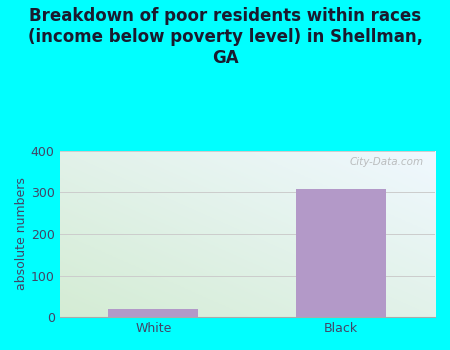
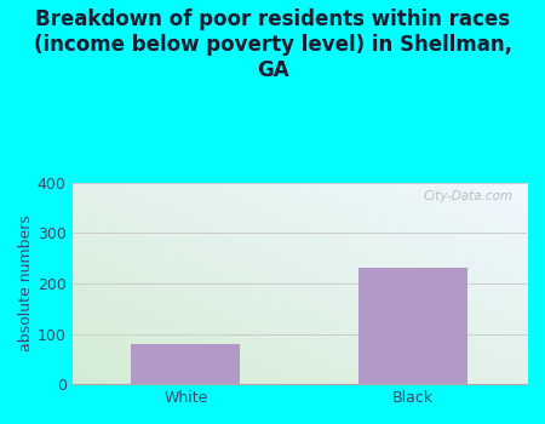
White: 20 -> 80
Black: 308 -> 230
